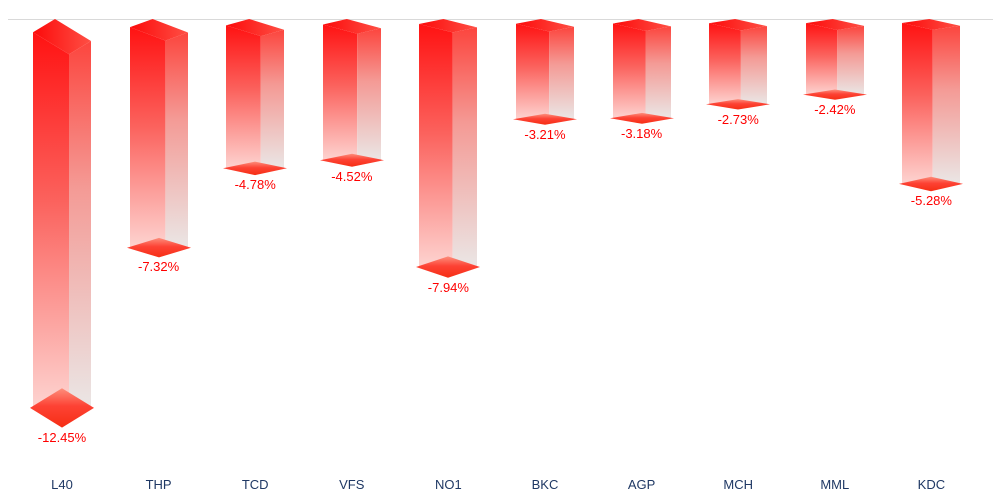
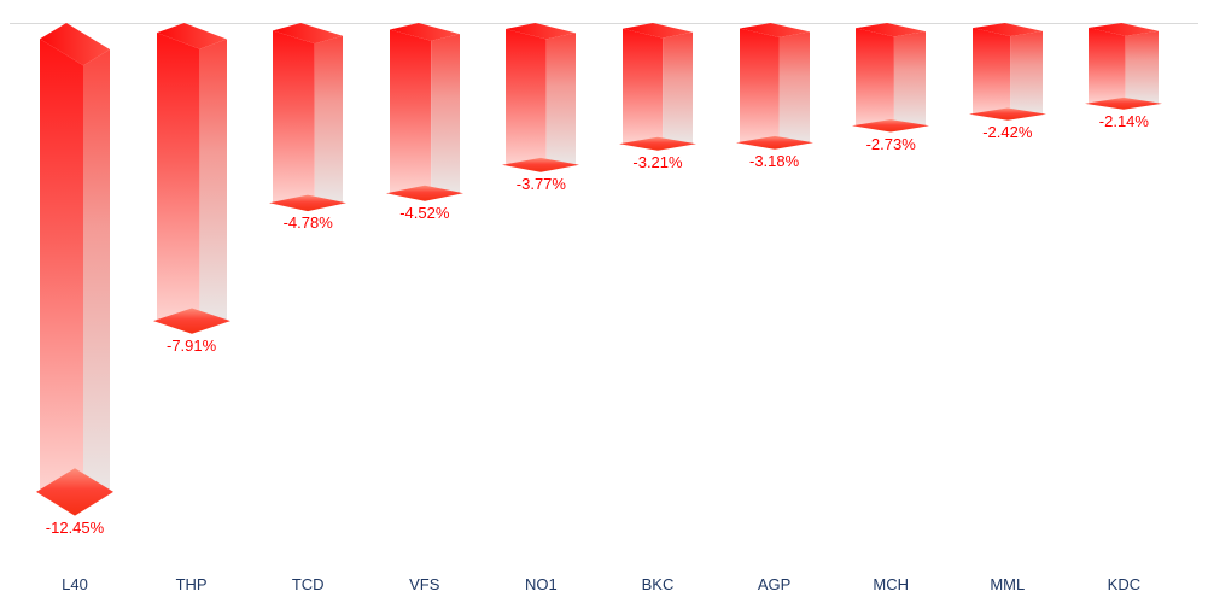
THP: -7.32% -> -7.91%
NO1: -7.94% -> -3.77%
KDC: -5.28% -> -2.14%
